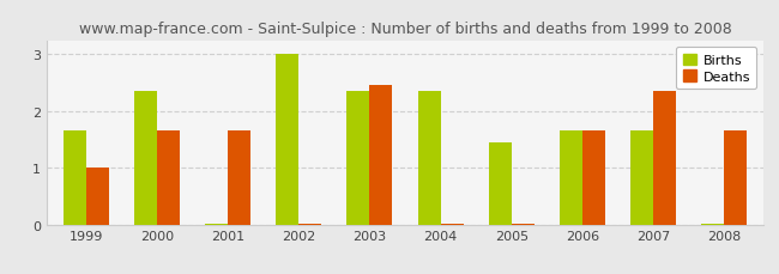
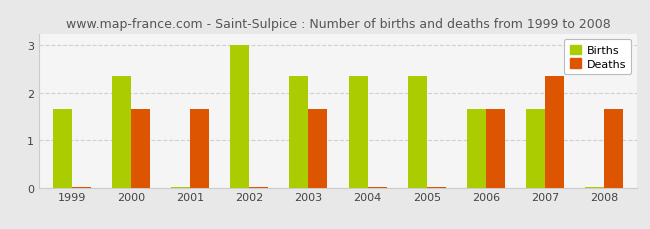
Deaths/1999: 1.00 -> 0.02
Deaths/2003: 2.45 -> 1.65
Births/2005: 1.45 -> 2.35
